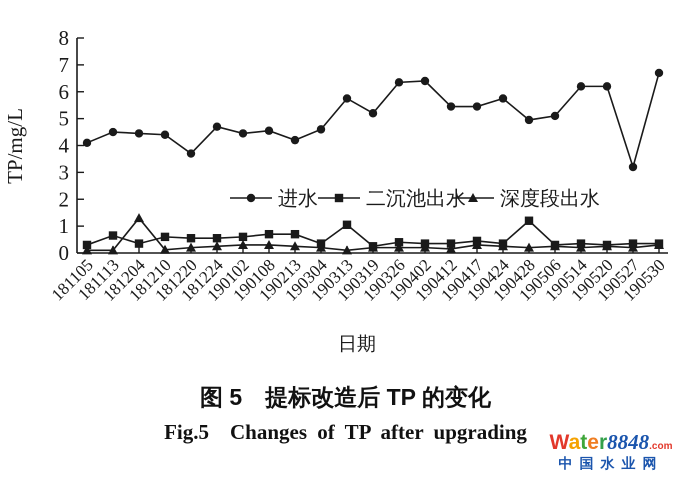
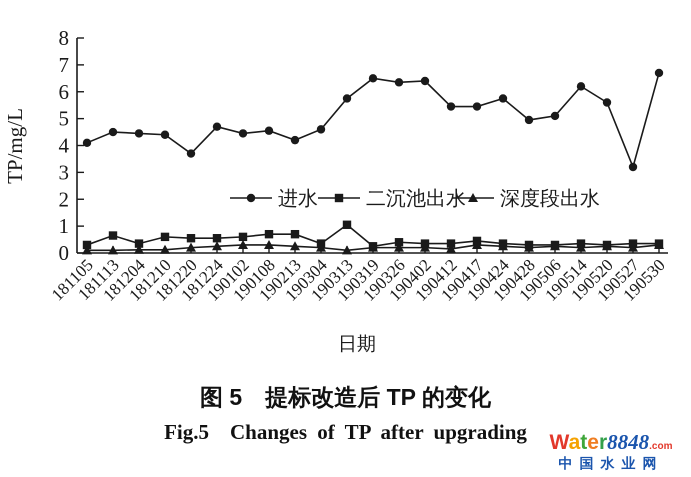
深度段出水/181204: 1.3 -> 0.1
进水/190319: 5.2 -> 6.5
二沉池出水/190428: 1.2 -> 0.3
进水/190520: 6.2 -> 5.6
